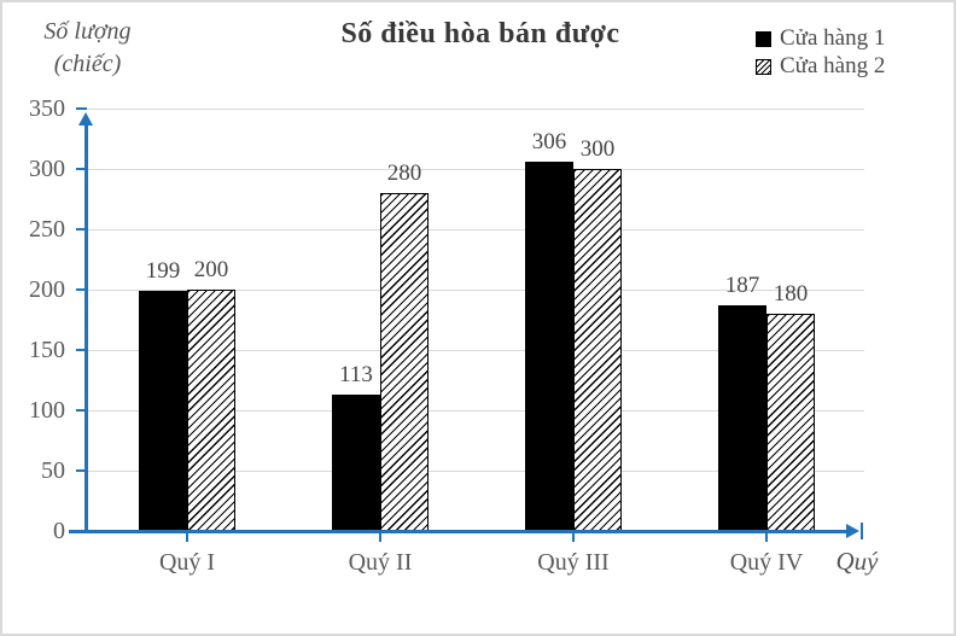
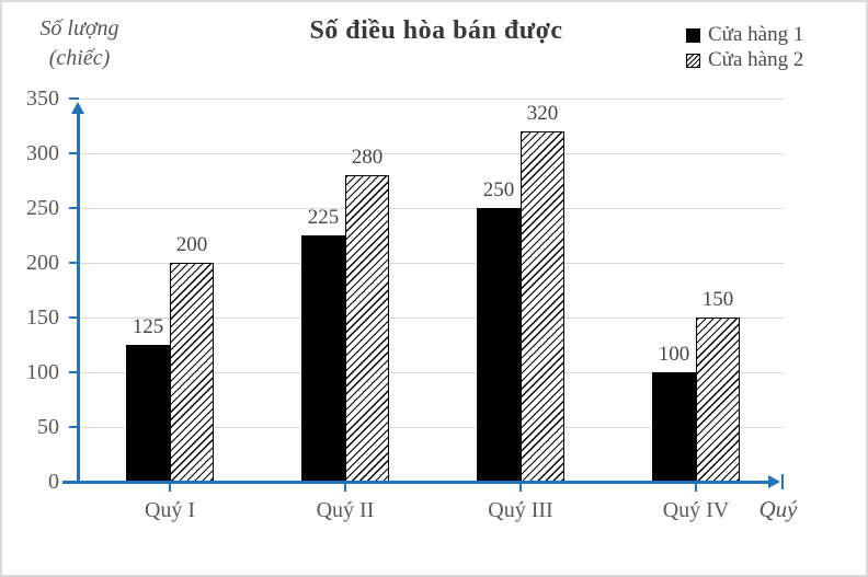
Cửa hàng 1/Quý I: 199 -> 125
Cửa hàng 1/Quý II: 113 -> 225
Cửa hàng 1/Quý III: 306 -> 250
Cửa hàng 2/Quý III: 300 -> 320
Cửa hàng 1/Quý IV: 187 -> 100
Cửa hàng 2/Quý IV: 180 -> 150
